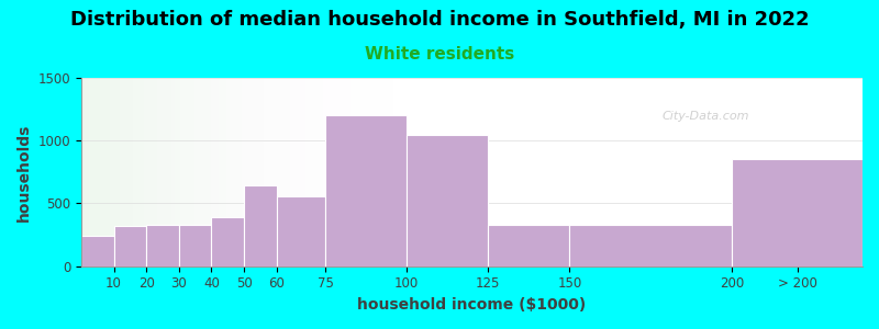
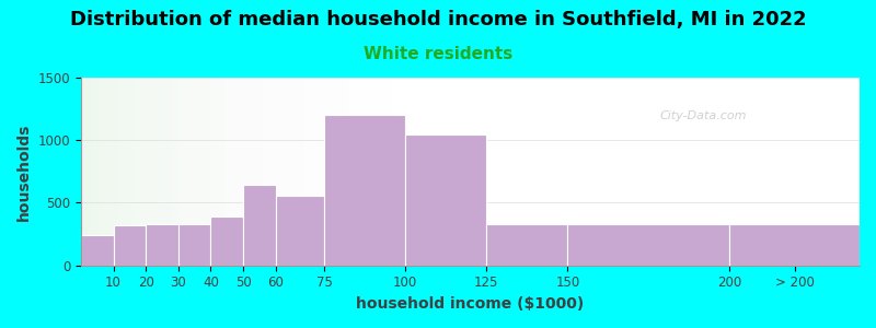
> 200: 850 -> 330
